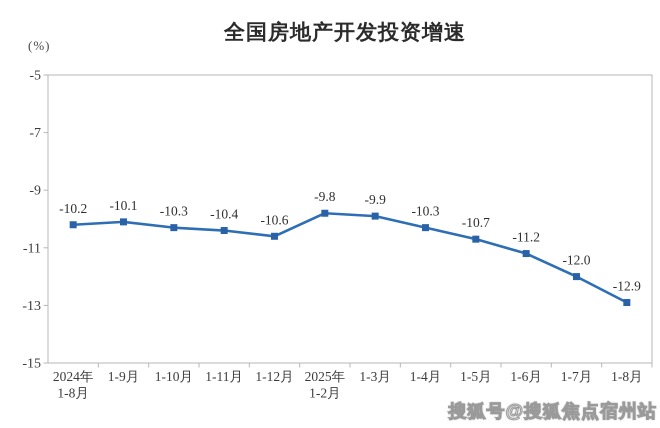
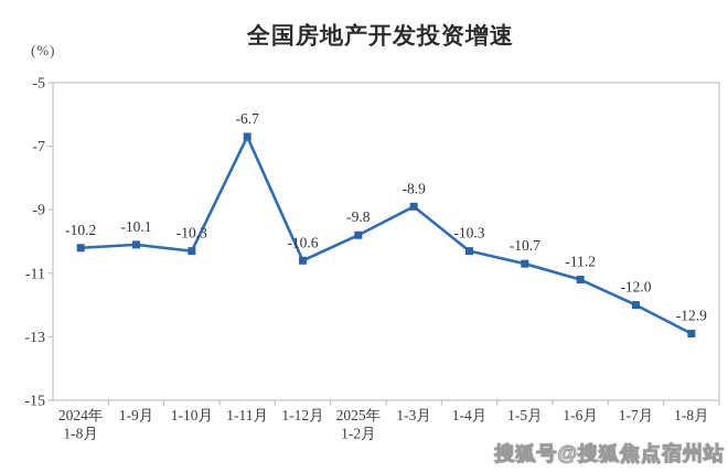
1-11月: -10.4 -> -6.7
1-3月: -9.9 -> -8.9
